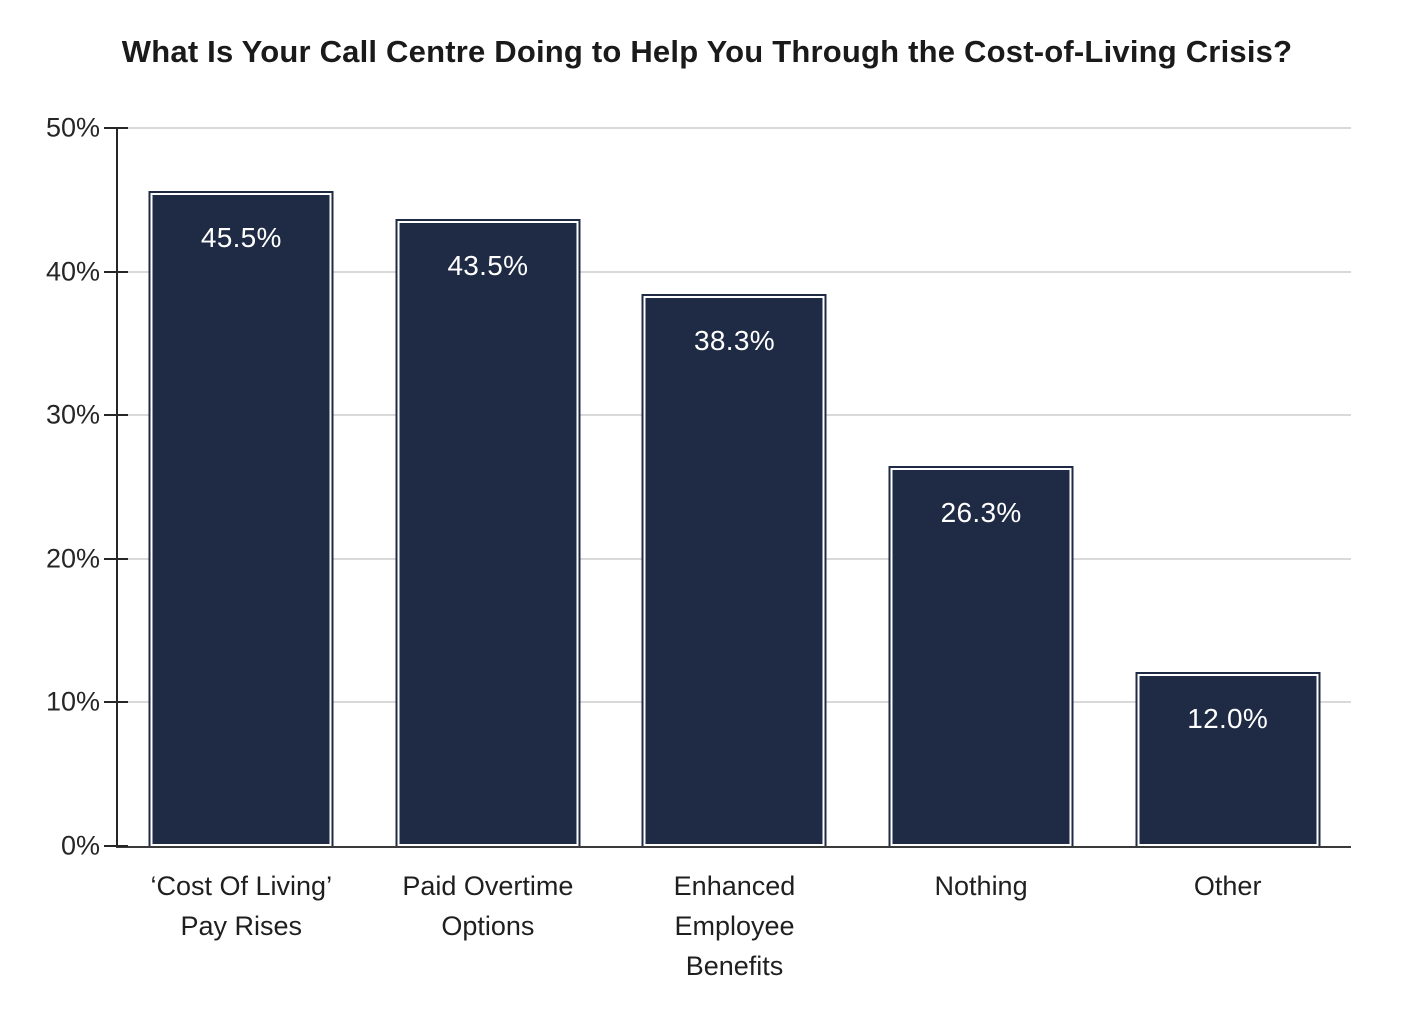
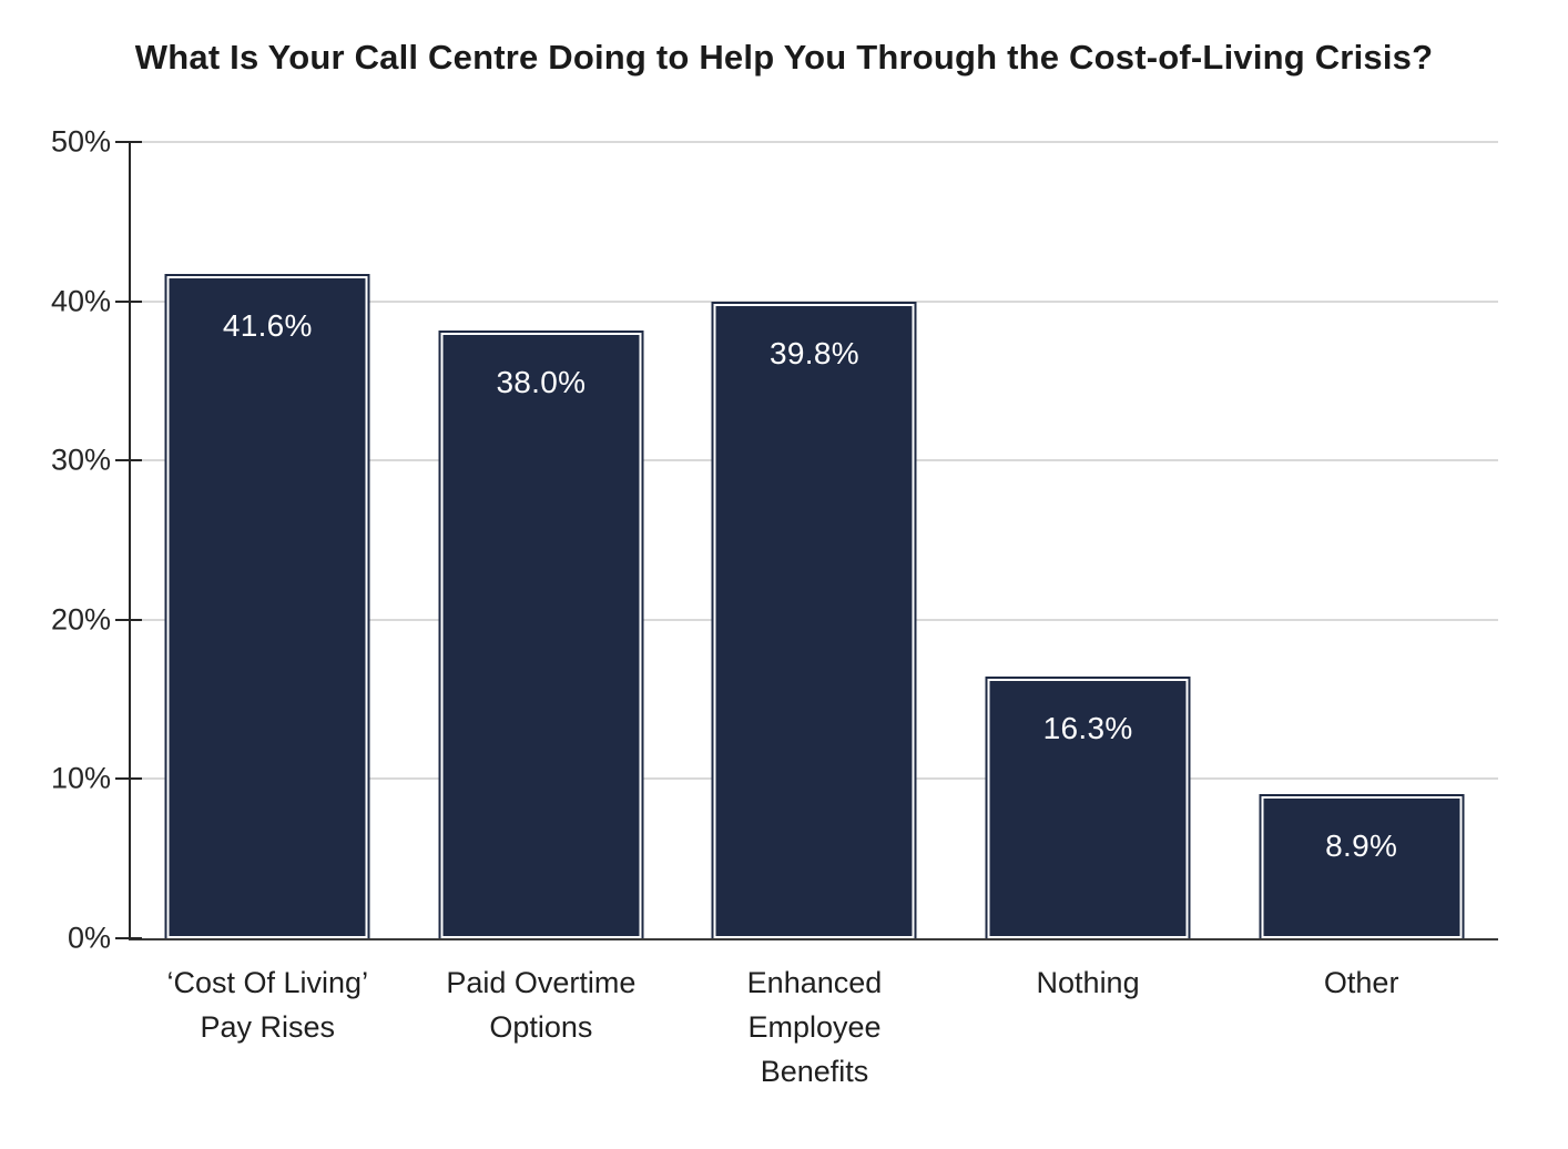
‘Cost Of Living’ Pay Rises: 45.5% -> 41.6%
Paid Overtime Options: 43.5% -> 38.0%
Enhanced Employee Benefits: 38.3% -> 39.8%
Nothing: 26.3% -> 16.3%
Other: 12.0% -> 8.9%
